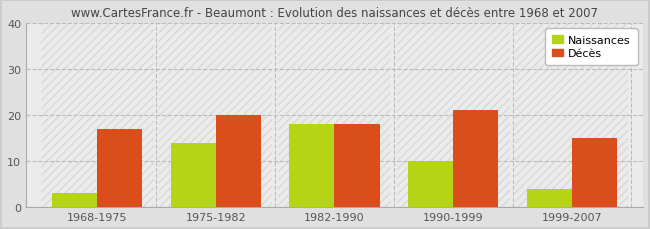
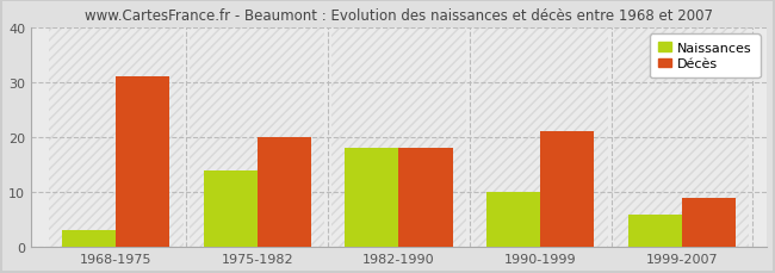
Décès/1968-1975: 17 -> 31
Naissances/1999-2007: 4 -> 6
Décès/1999-2007: 15 -> 9
